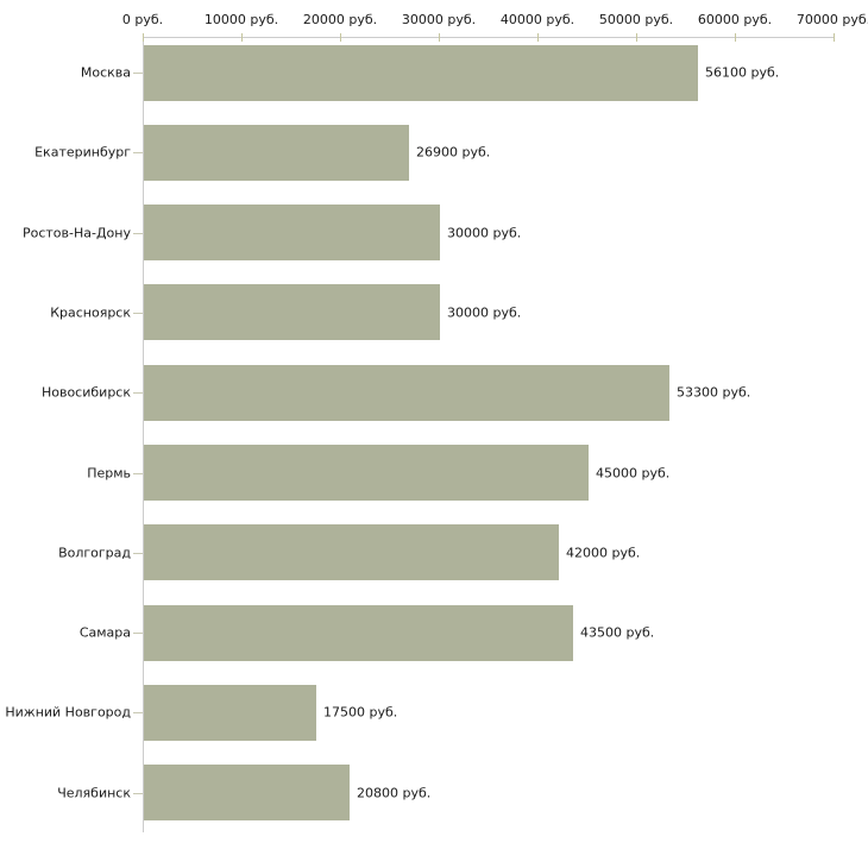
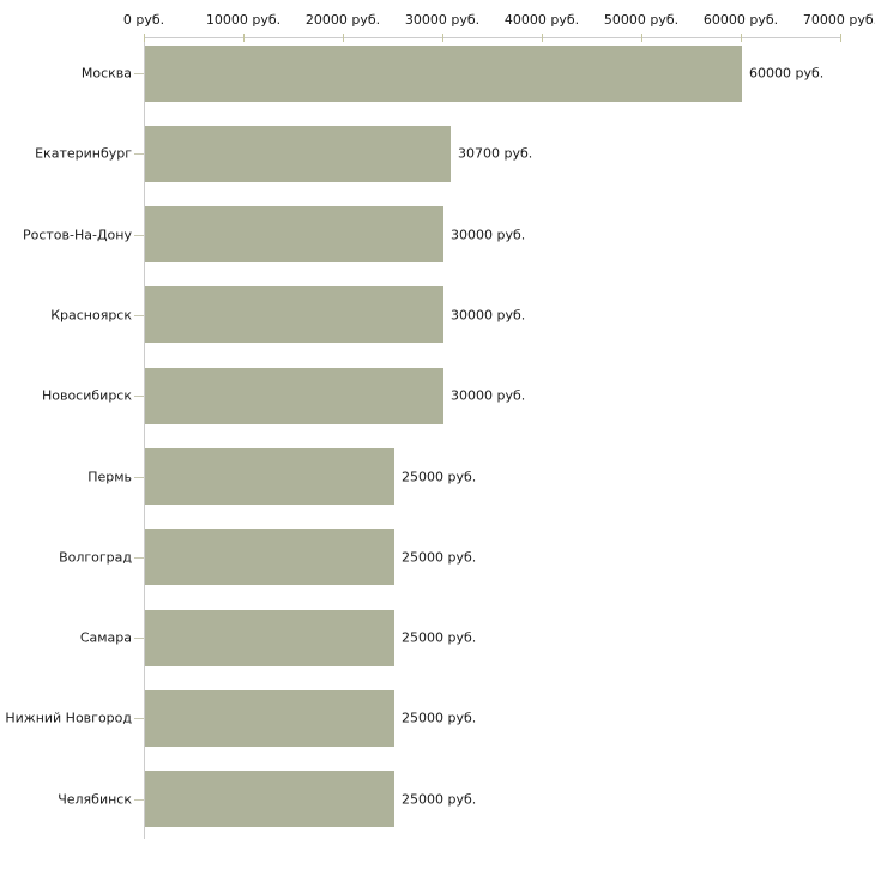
Москва: 56100 -> 60000
Екатеринбург: 26900 -> 30700
Новосибирск: 53300 -> 30000
Пермь: 45000 -> 25000
Волгоград: 42000 -> 25000
Самара: 43500 -> 25000
Нижний Новгород: 17500 -> 25000
Челябинск: 20800 -> 25000
